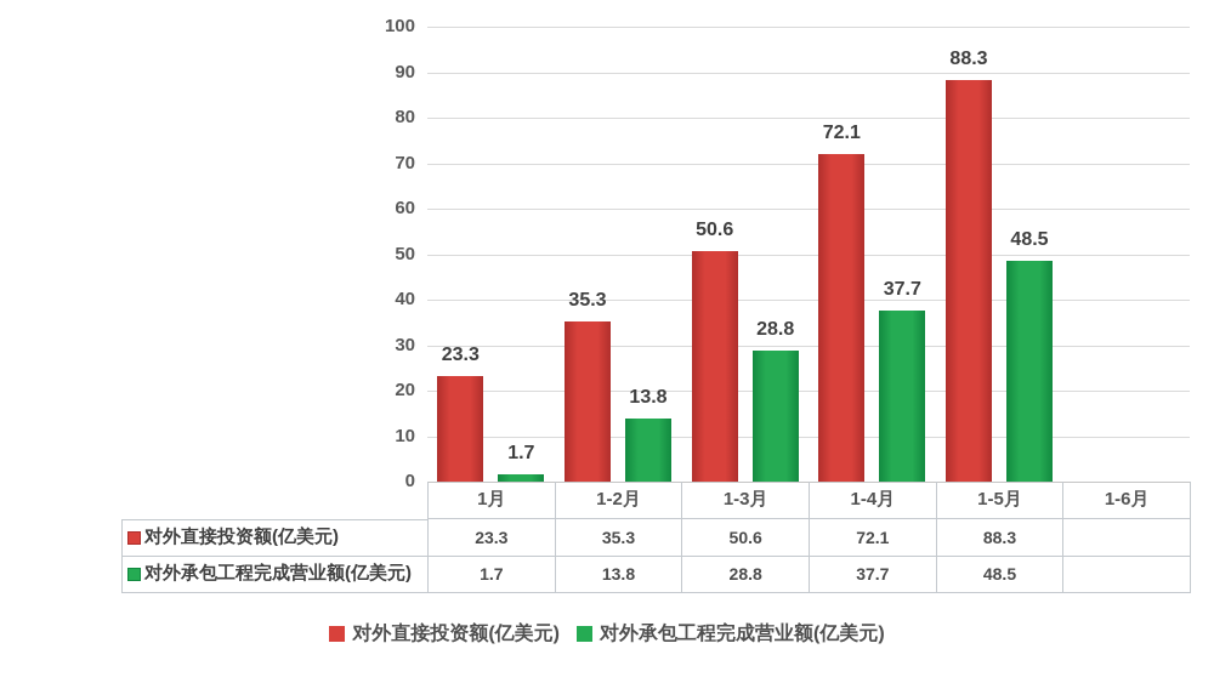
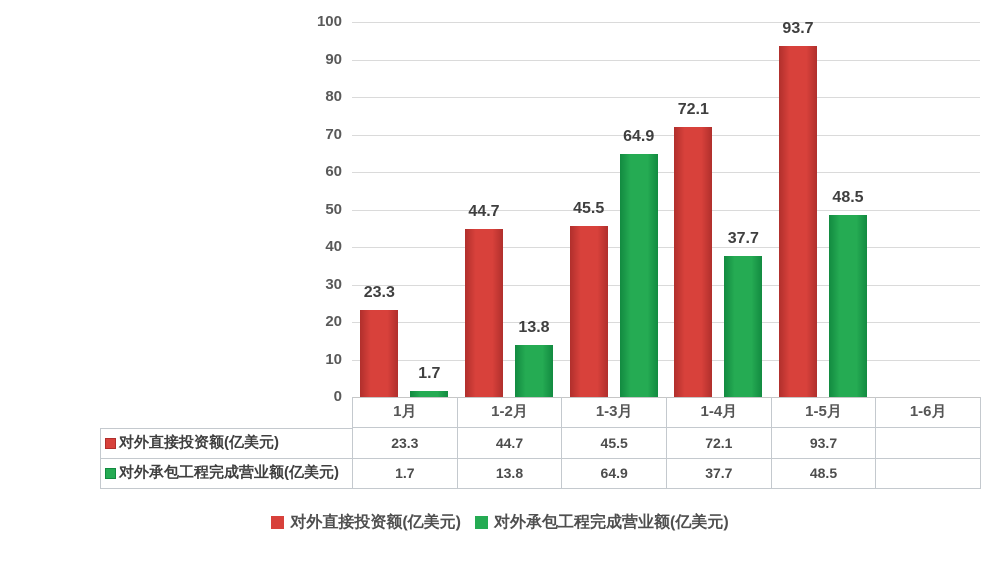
对外直接投资额(亿美元)/1-2月: 35.3 -> 44.7
对外直接投资额(亿美元)/1-3月: 50.6 -> 45.5
对外承包工程完成营业额(亿美元)/1-3月: 28.8 -> 64.9
对外直接投资额(亿美元)/1-5月: 88.3 -> 93.7
